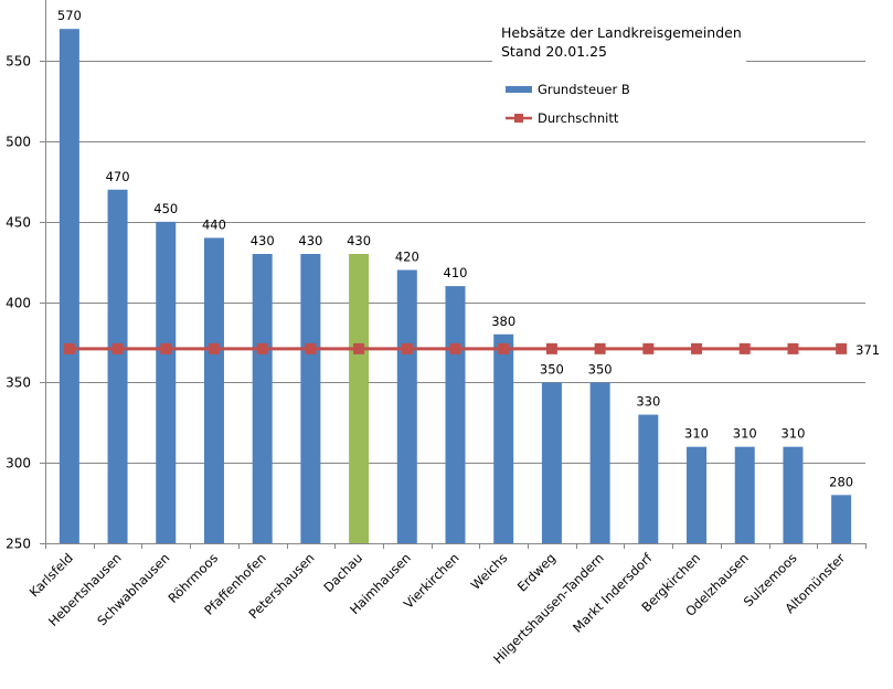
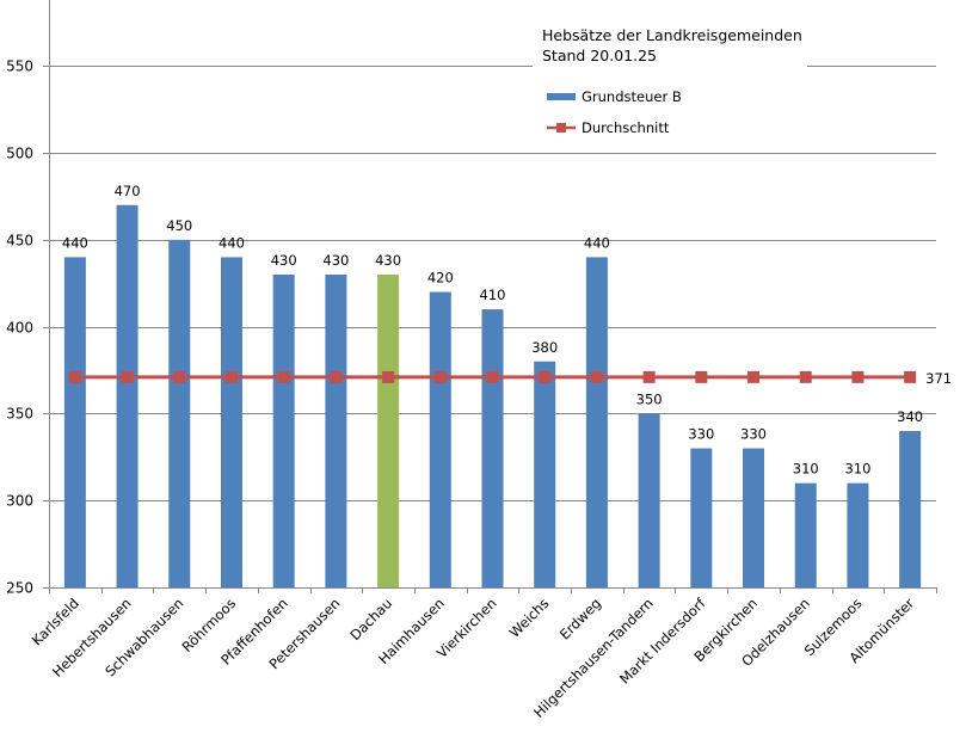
Grundsteuer B/Karlsfeld: 570 -> 440
Grundsteuer B/Erdweg: 350 -> 440
Grundsteuer B/Bergkirchen: 310 -> 330
Grundsteuer B/Altomünster: 280 -> 340
